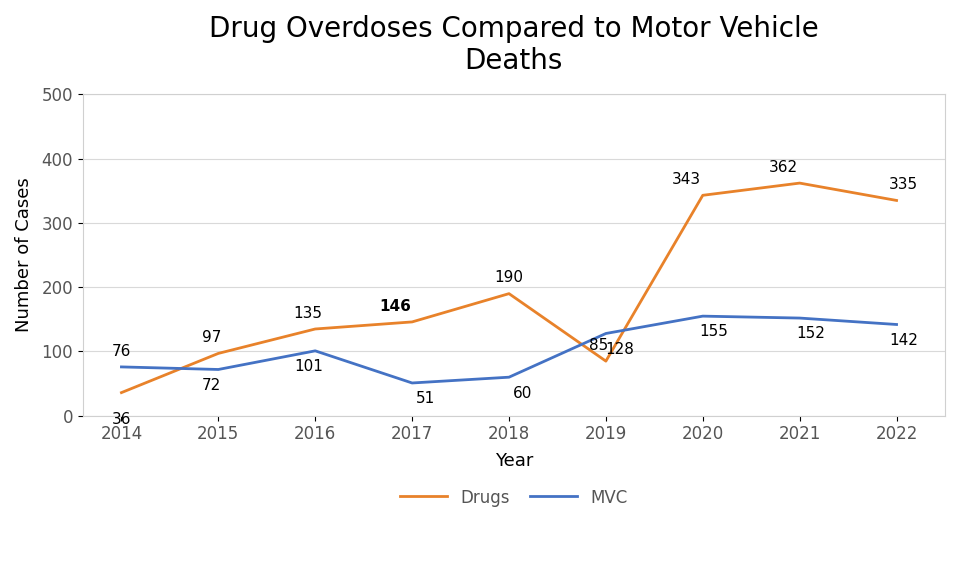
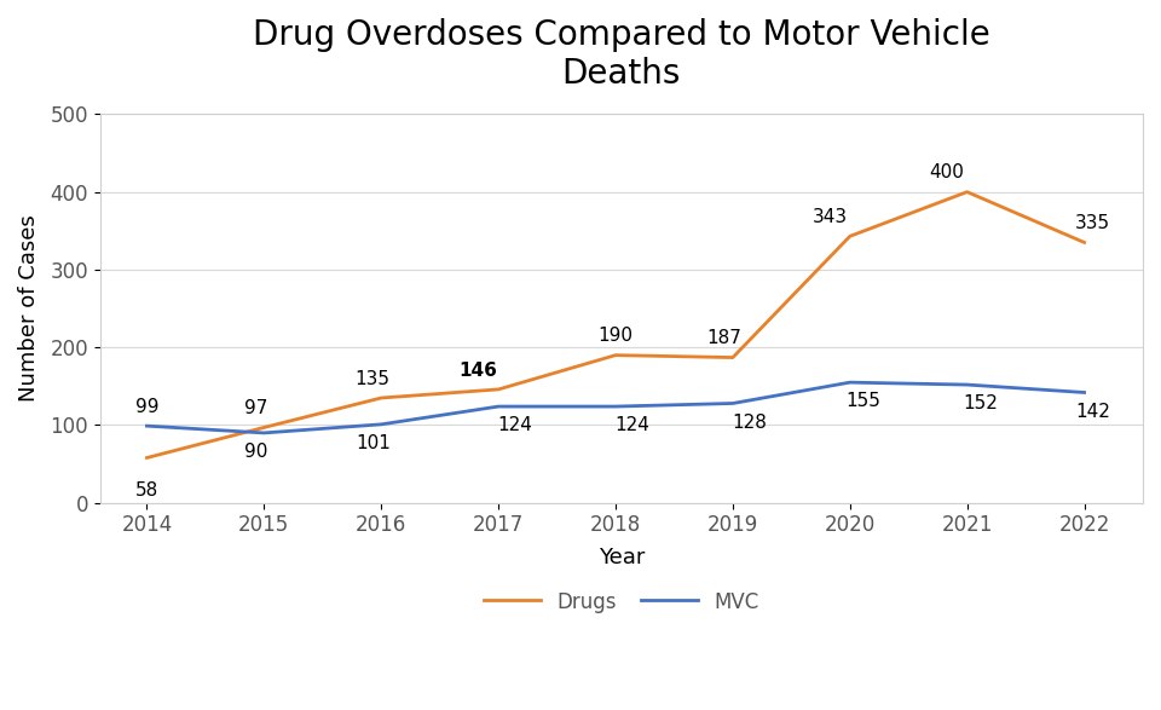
Drugs/2014: 36 -> 58
MVC/2014: 76 -> 99
MVC/2015: 72 -> 90
MVC/2017: 51 -> 124
MVC/2018: 60 -> 124
Drugs/2019: 85 -> 187
Drugs/2021: 362 -> 400
